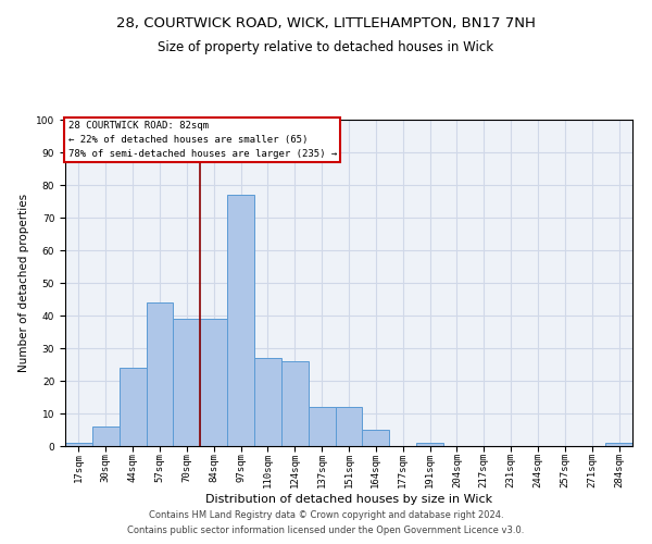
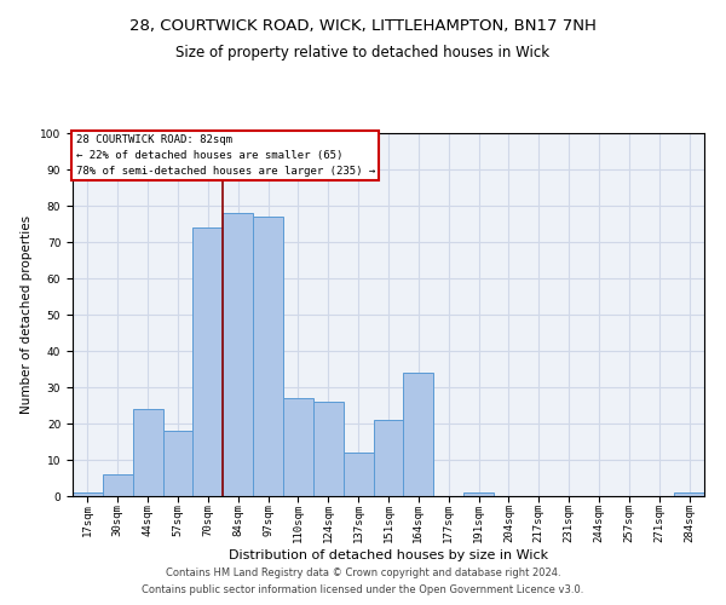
57sqm: 44 -> 18
70sqm: 39 -> 74
84sqm: 39 -> 78
151sqm: 12 -> 21
164sqm: 5 -> 34
